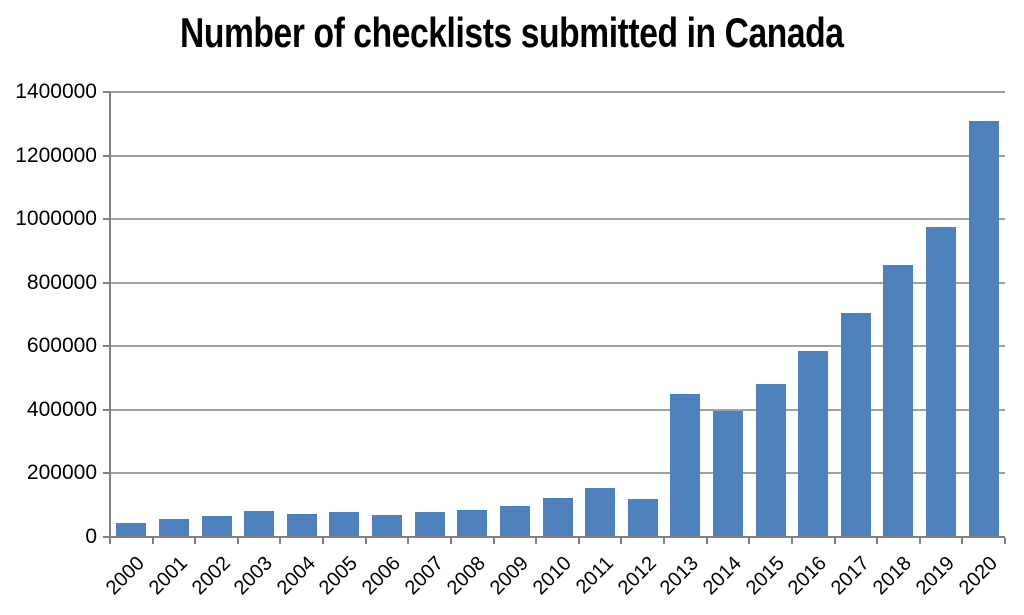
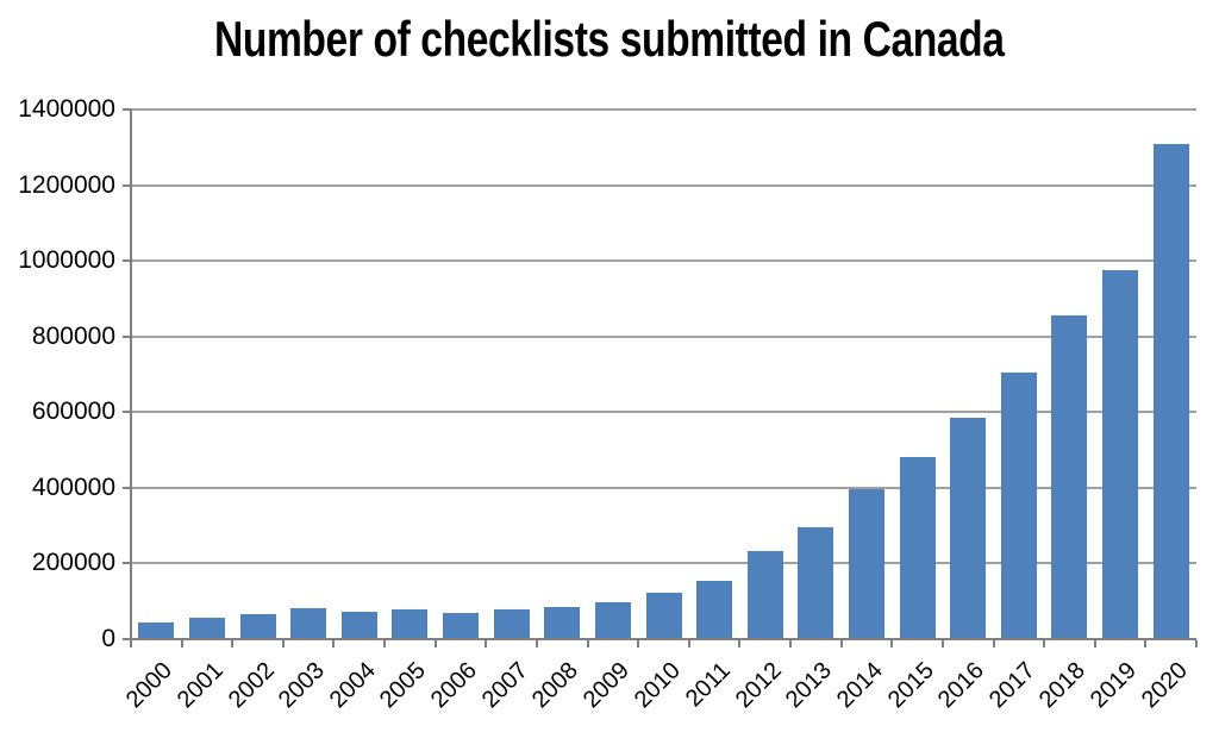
2012: 120000 -> 230000
2013: 450000 -> 300000
